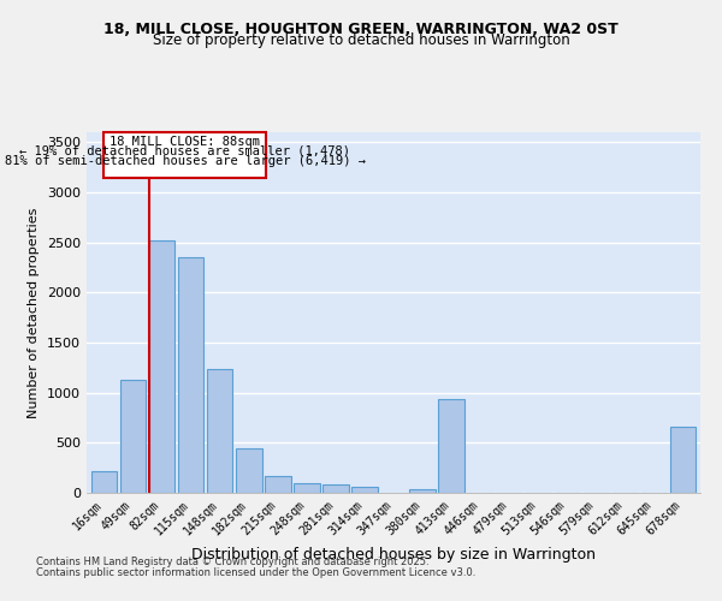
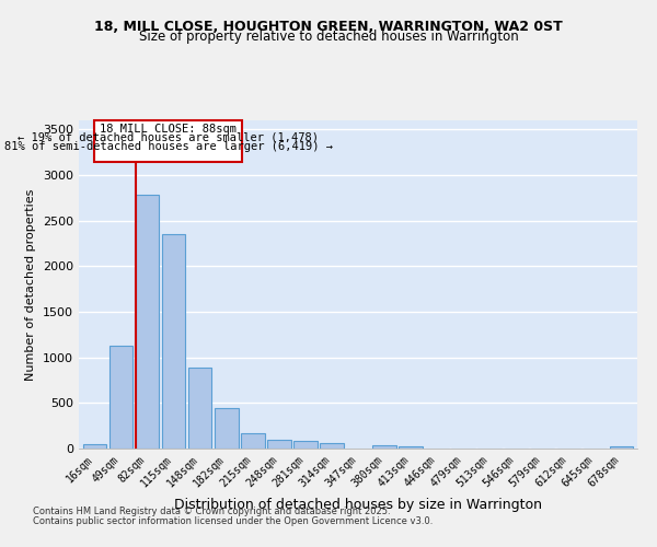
16sqm: 220 -> 50
82sqm: 2520 -> 2780
148sqm: 1240 -> 890
413sqm: 940 -> 20
678sqm: 660 -> 20
